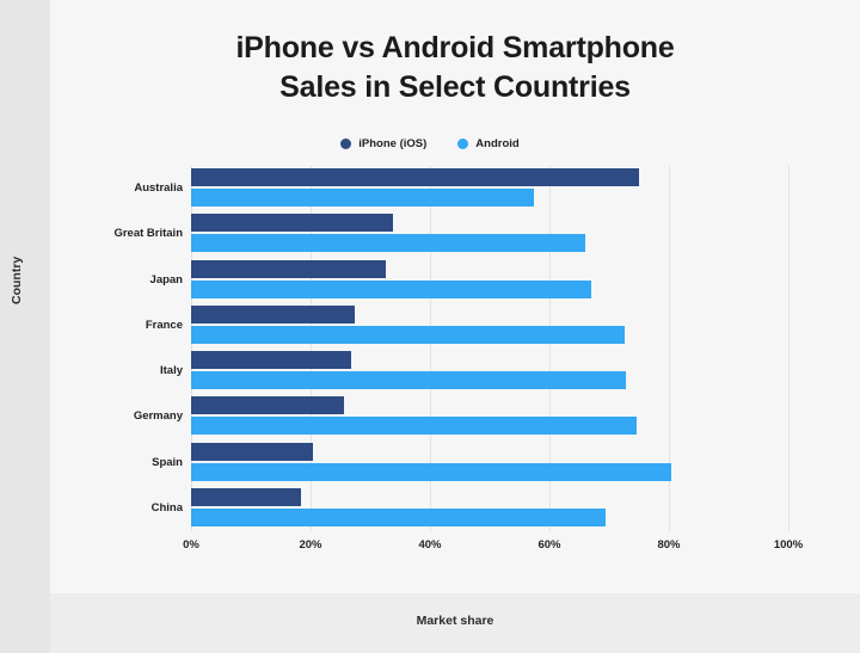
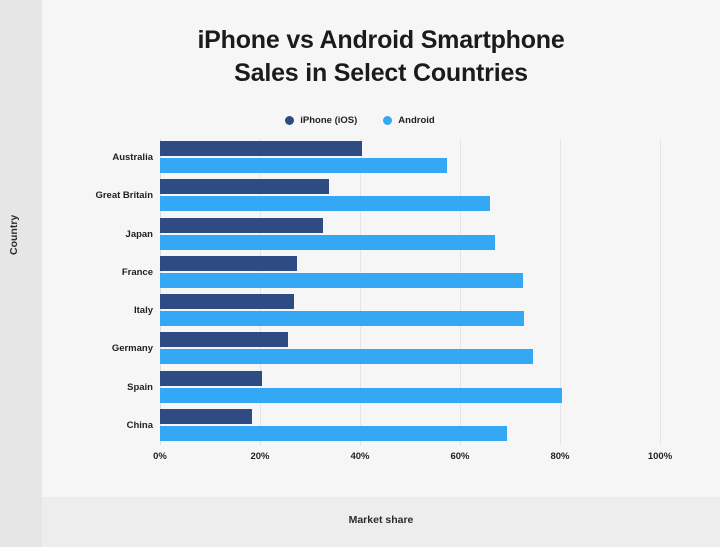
iPhone (iOS)/Australia: 75% -> 40%
